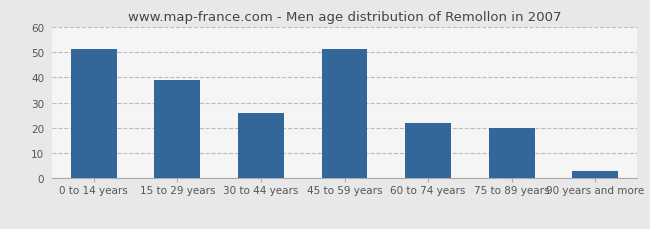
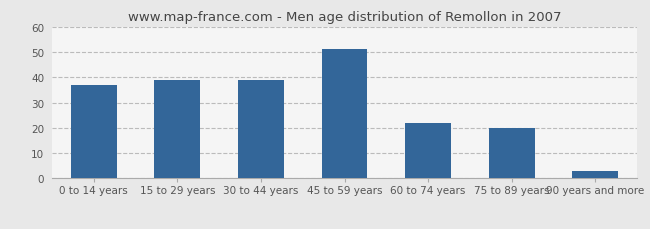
0 to 14 years: 51 -> 37
30 to 44 years: 26 -> 39
